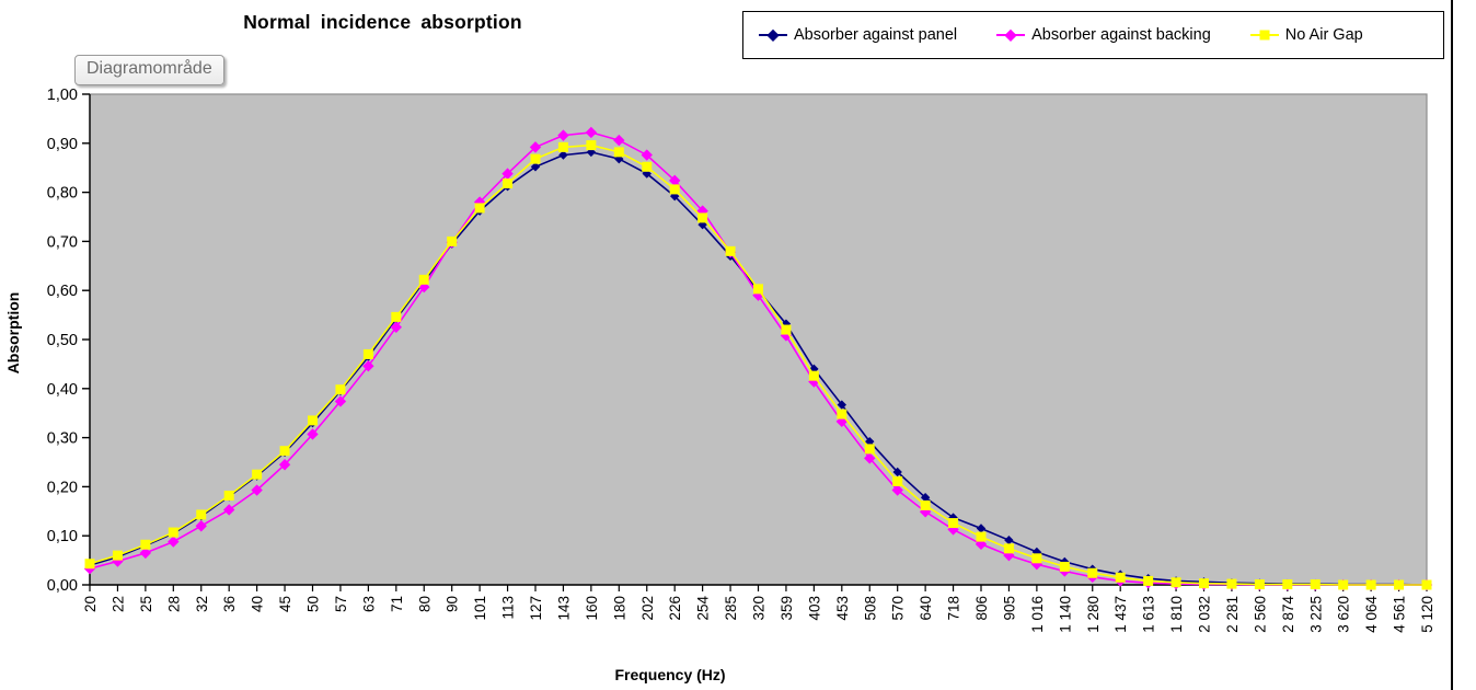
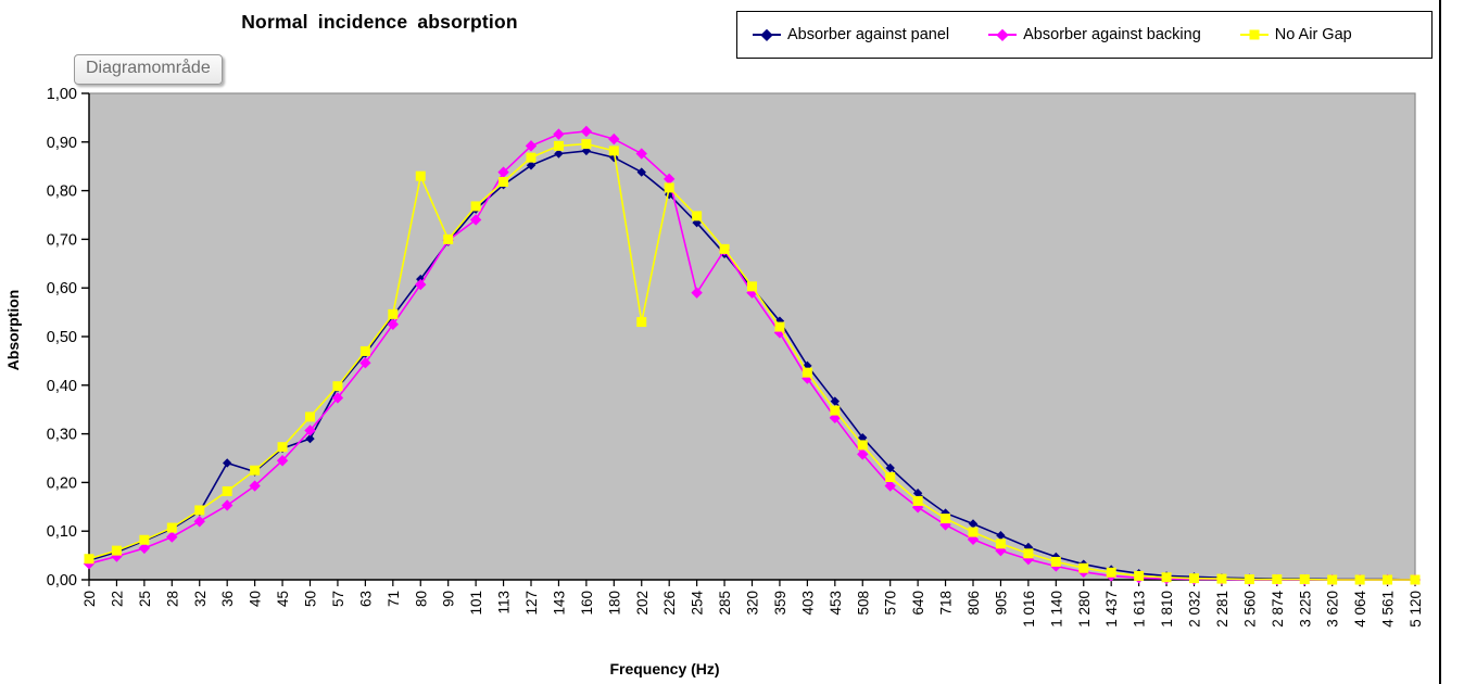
Absorber against panel/36: 0,18 -> 0,24
Absorber against panel/50: 0,33 -> 0,29
No Air Gap/80: 0,62 -> 0,83
Absorber against backing/101: 0,78 -> 0,74
No Air Gap/202: 0,85 -> 0,53
Absorber against backing/254: 0,76 -> 0,59
